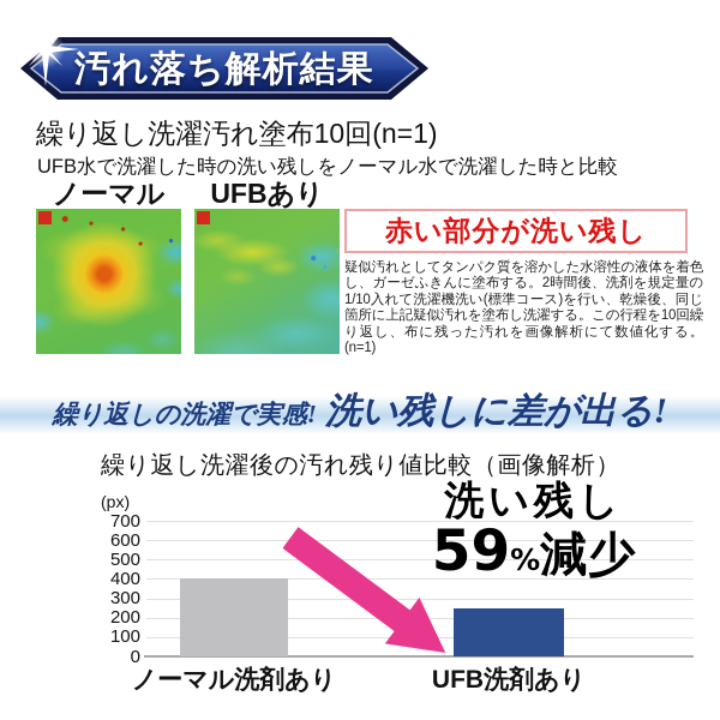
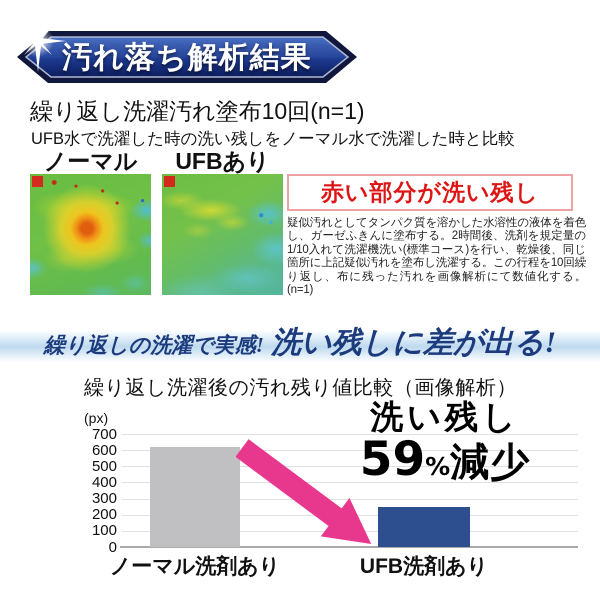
ノーマル洗剤あり: 400 -> 620
